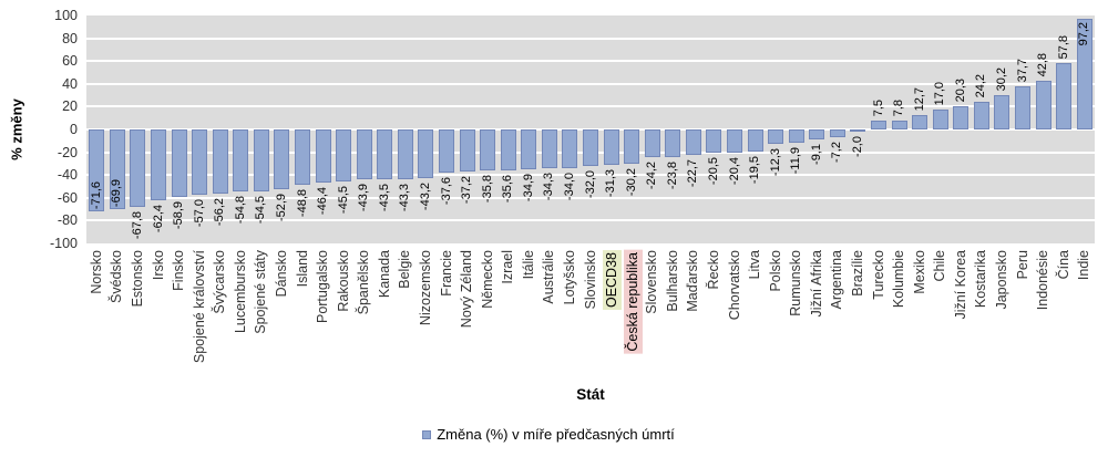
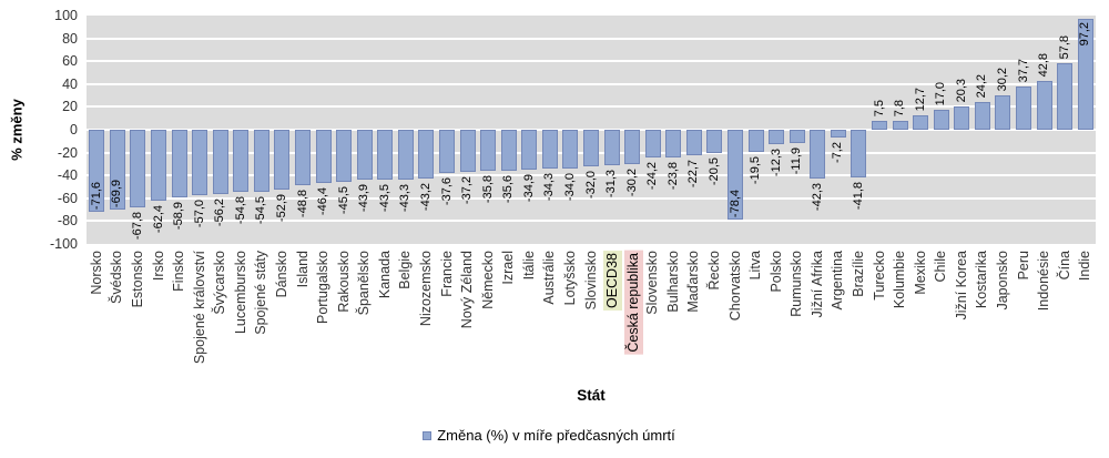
Chorvatsko: -20,4 -> -78,4
Jižní Afrika: -9,1 -> -42,3
Brazílie: -2,0 -> -41,8
